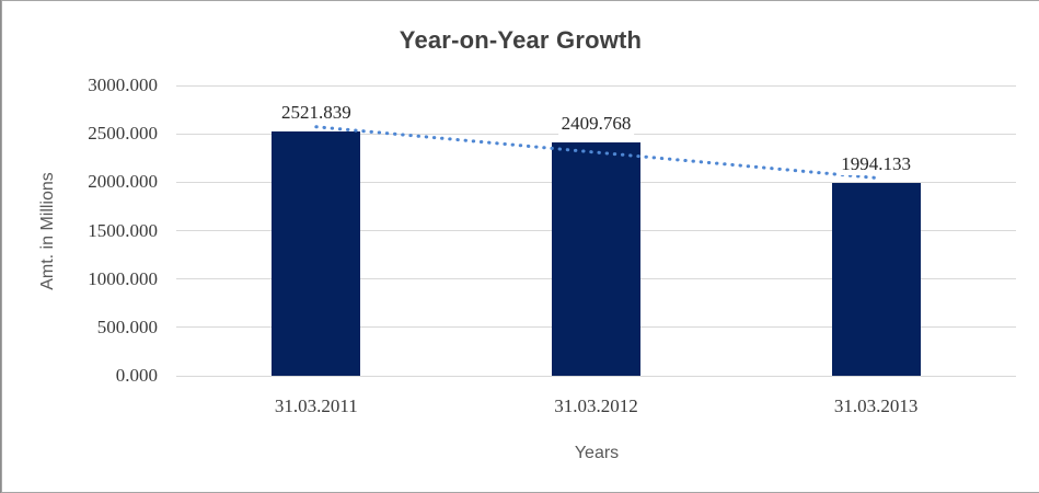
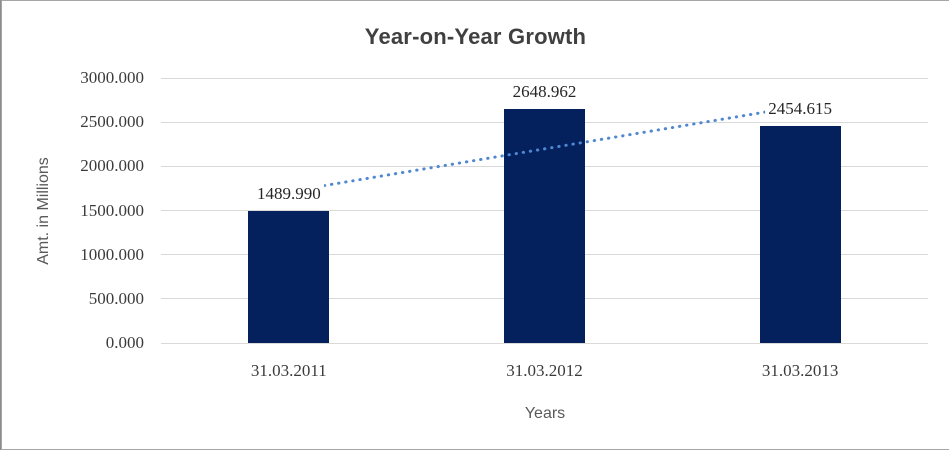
31.03.2011: 2521.839 -> 1489.990
31.03.2012: 2409.768 -> 2648.962
31.03.2013: 1994.133 -> 2454.615
